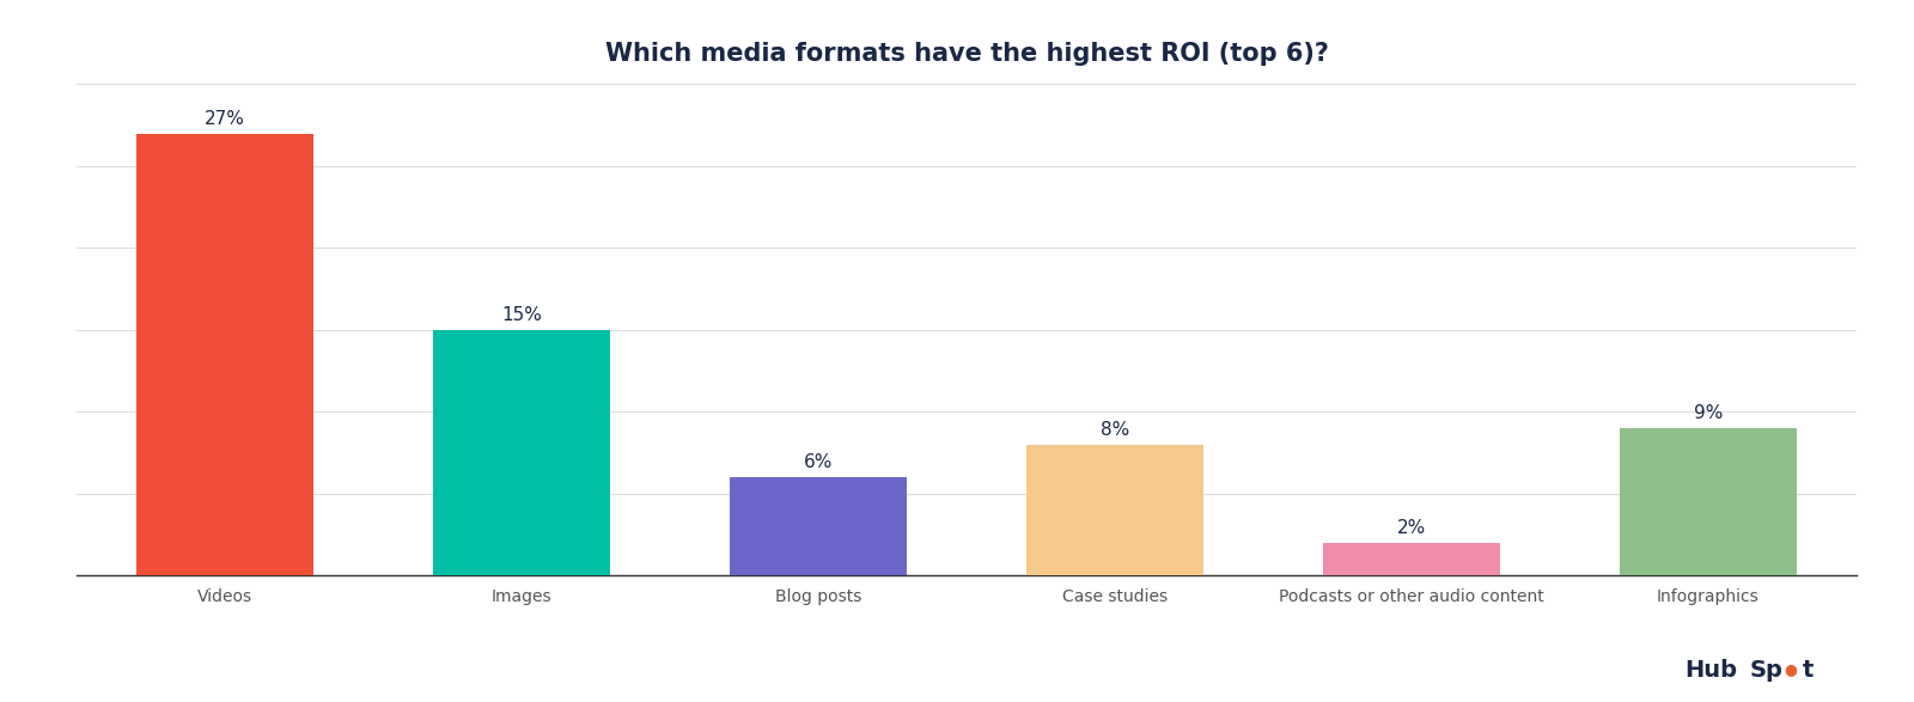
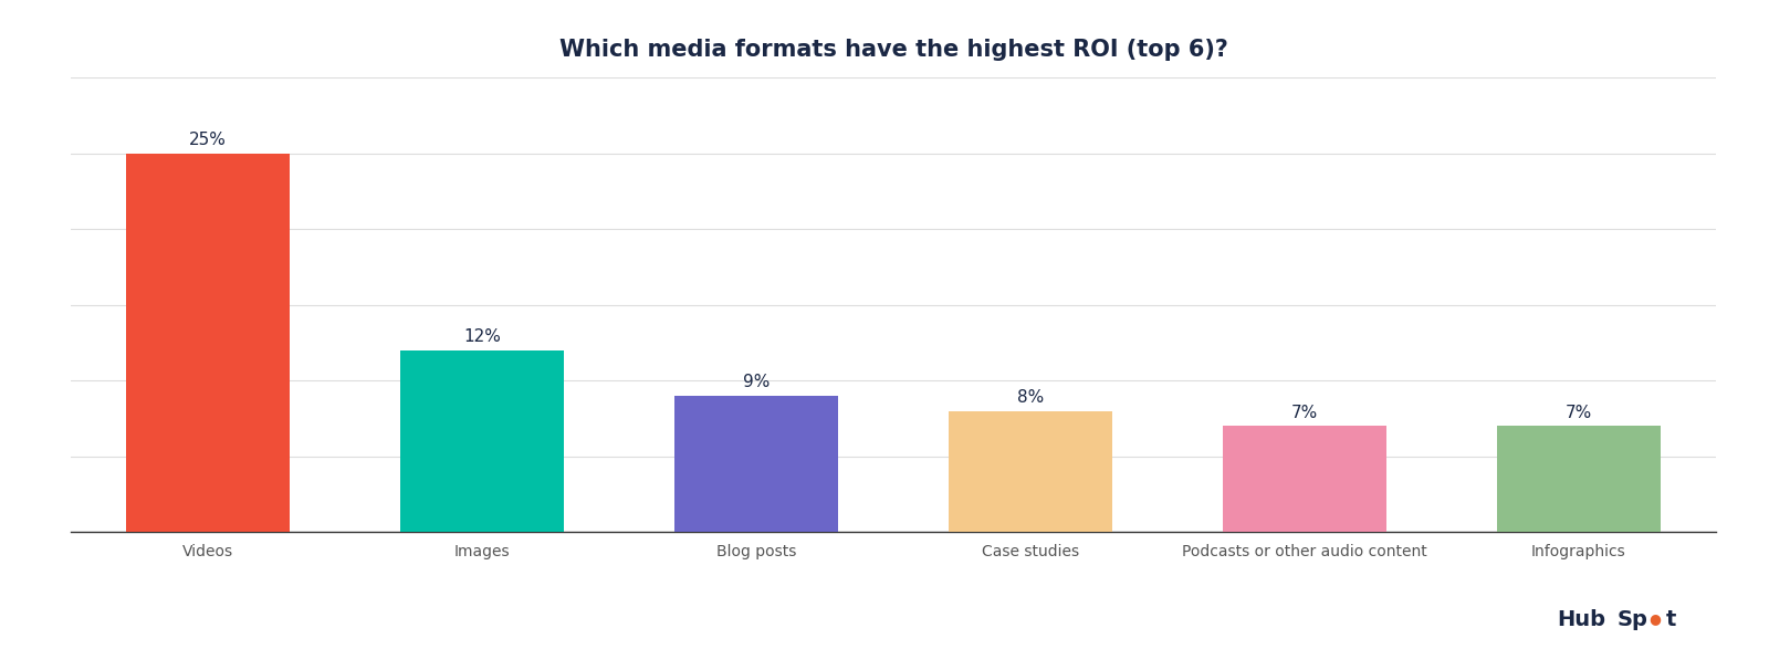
Videos: 27% -> 25%
Images: 15% -> 12%
Blog posts: 6% -> 9%
Podcasts or other audio content: 2% -> 7%
Infographics: 9% -> 7%
